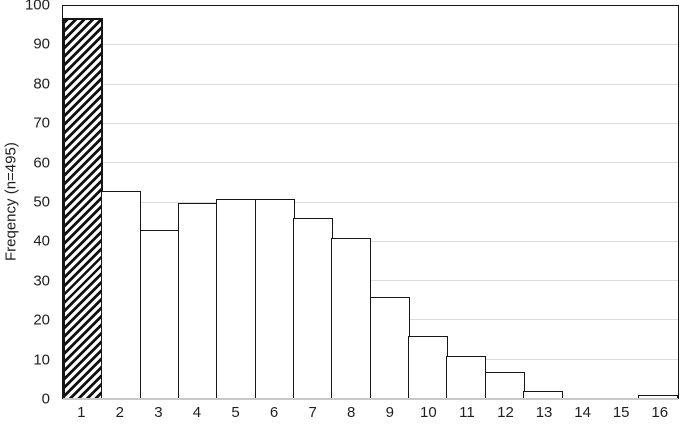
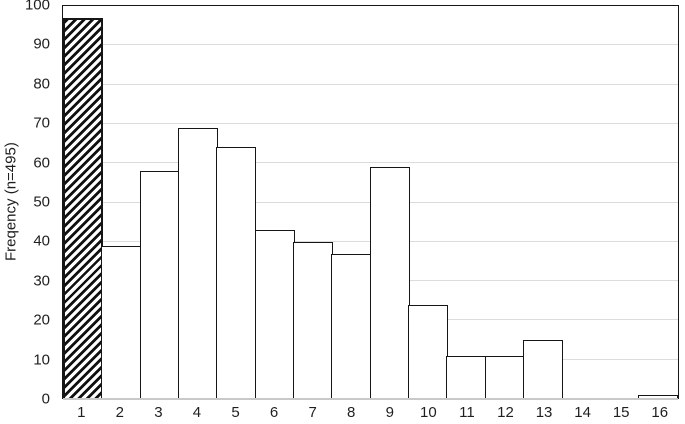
2: 53 -> 39
3: 43 -> 58
4: 50 -> 69
5: 51 -> 64
6: 51 -> 43
7: 46 -> 40
8: 41 -> 37
9: 26 -> 59
10: 16 -> 24
12: 7 -> 11
13: 2 -> 15
